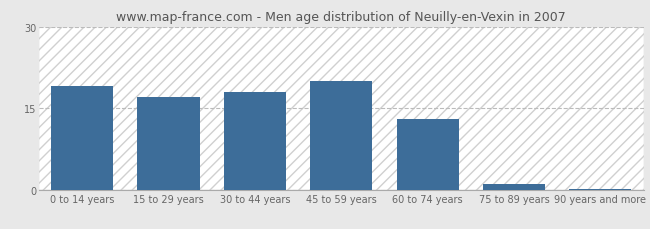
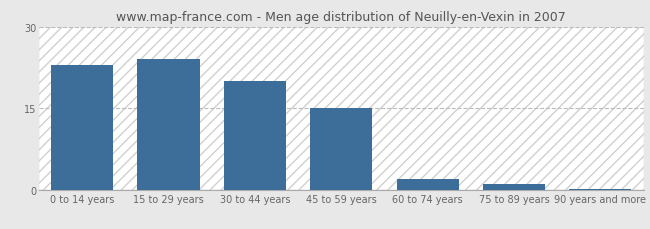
0 to 14 years: 19.0 -> 23.0
15 to 29 years: 17.0 -> 24.0
30 to 44 years: 18.0 -> 20.0
45 to 59 years: 20.0 -> 15.0
60 to 74 years: 13.0 -> 2.0
